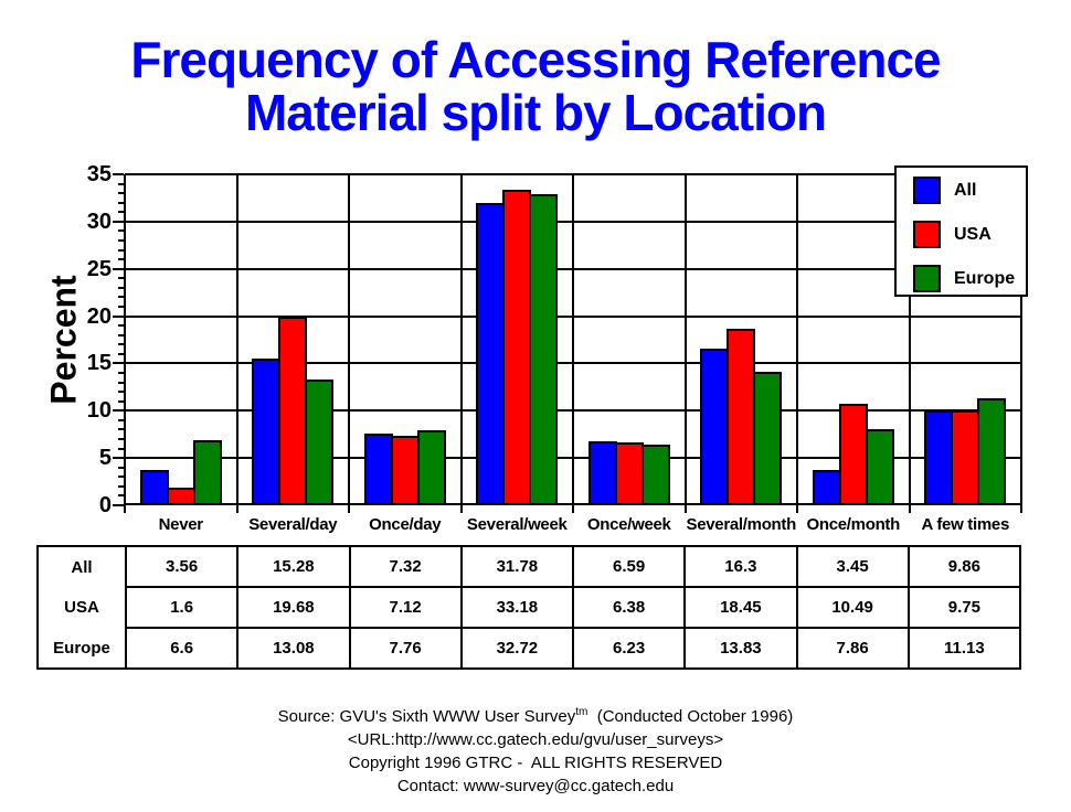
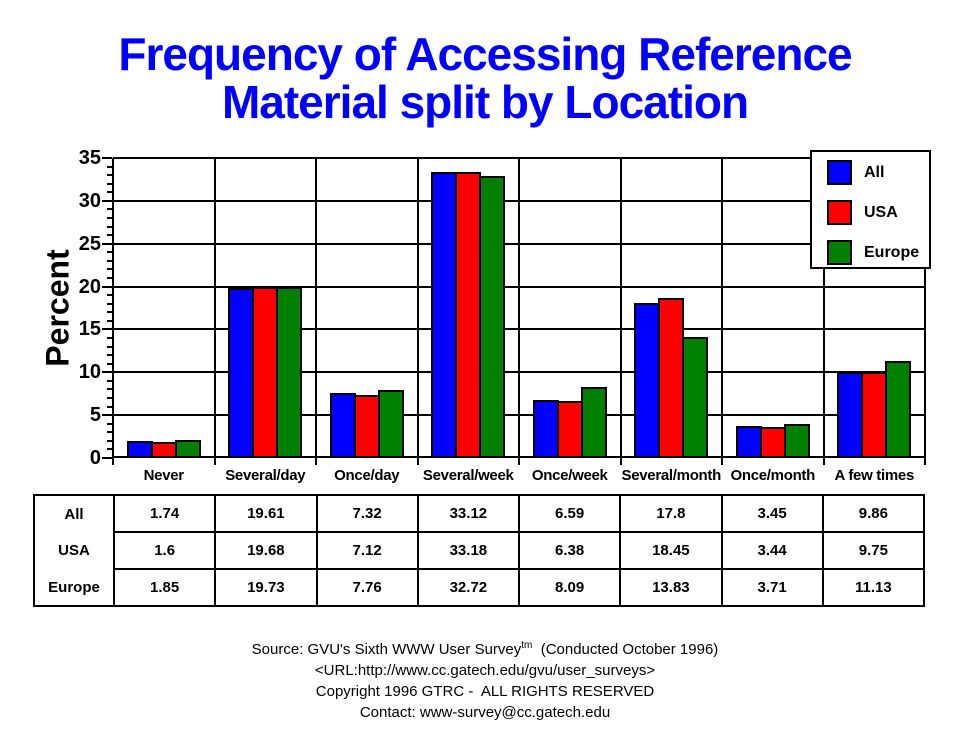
All/Never: 3.56 -> 1.74
Europe/Never: 6.6 -> 1.85
All/Several/day: 15.28 -> 19.61
Europe/Several/day: 13.08 -> 19.73
All/Several/week: 31.78 -> 33.12
Europe/Once/week: 6.23 -> 8.09
All/Several/month: 16.3 -> 17.8
USA/Once/month: 10.49 -> 3.44
Europe/Once/month: 7.86 -> 3.71
